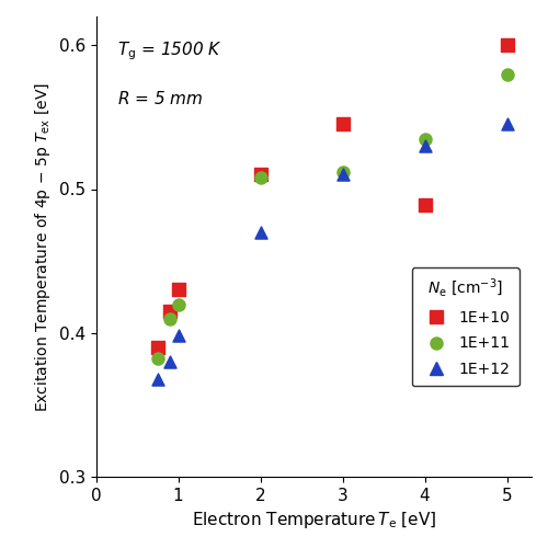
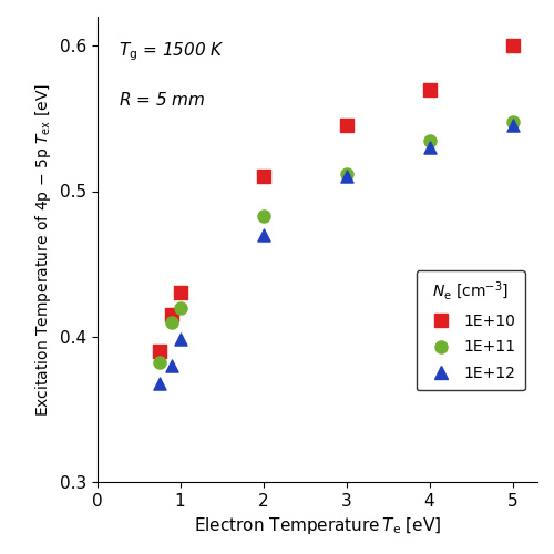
1E+11/2: 0.508 -> 0.483
1E+10/4: 0.489 -> 0.570
1E+11/5: 0.580 -> 0.548
